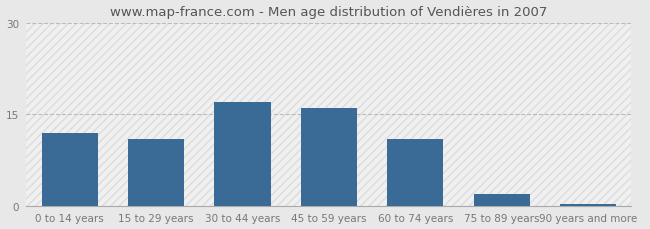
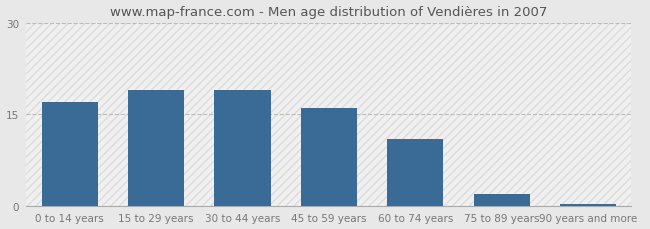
0 to 14 years: 12.0 -> 17.0
15 to 29 years: 11.0 -> 19.0
30 to 44 years: 17.0 -> 19.0
